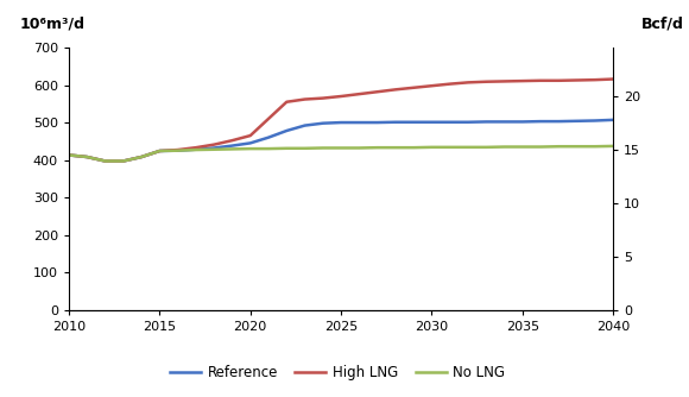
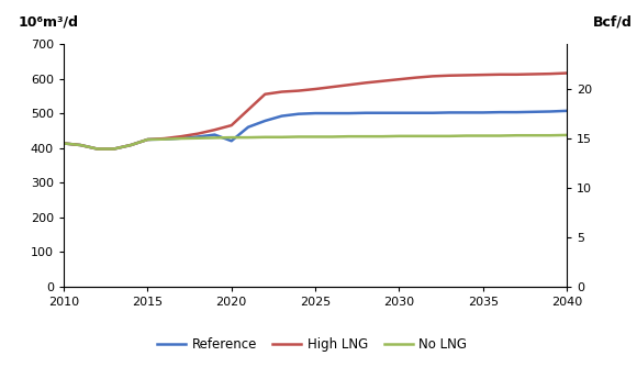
Reference/2020: 445 -> 420
